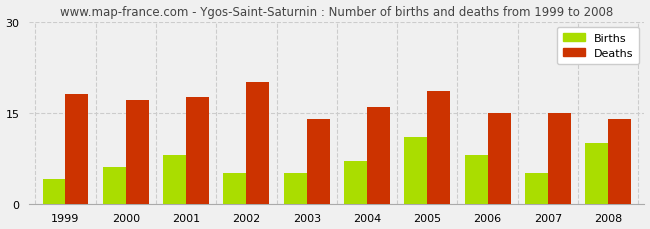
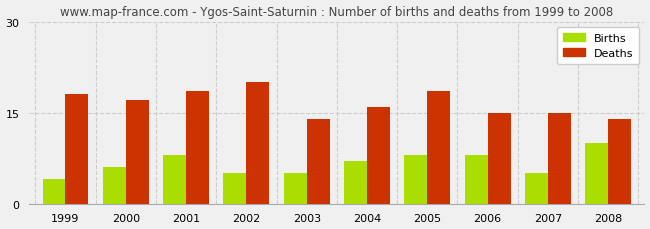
Deaths/2001: 17.6 -> 18.5
Births/2005: 11 -> 8
